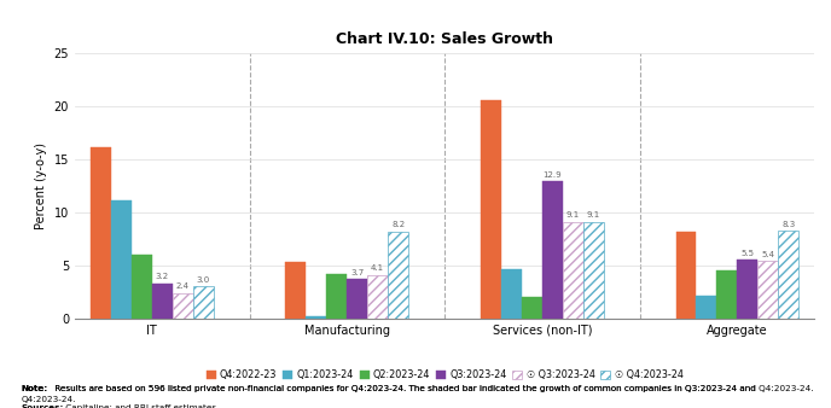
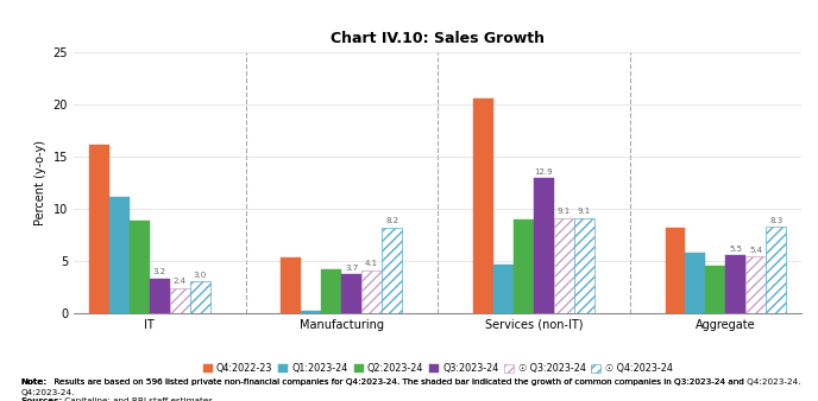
Q2:2023-24/IT: 6.0 -> 8.8
Q2:2023-24/Services (non-IT): 2.0 -> 9.0
Q1:2023-24/Aggregate: 2.1 -> 5.8
